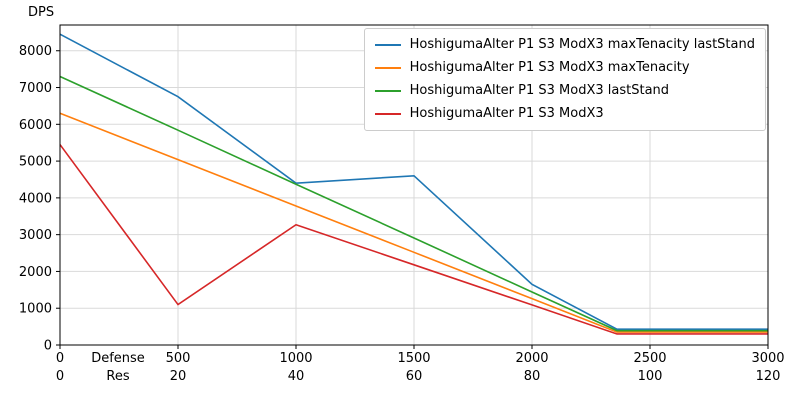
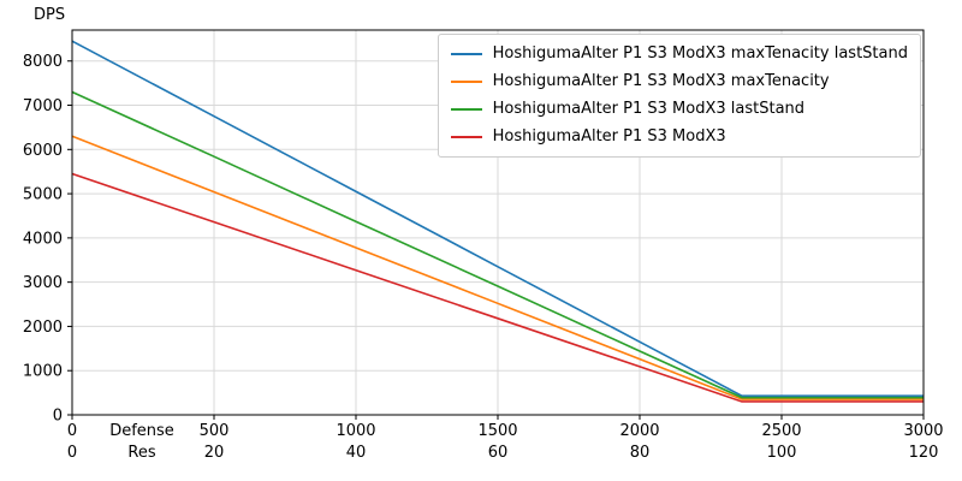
HoshigumaAlter P1 S3 ModX3/500: 1100 -> 4400
HoshigumaAlter P1 S3 ModX3 maxTenacity lastStand/1000: 4400 -> 5000
HoshigumaAlter P1 S3 ModX3 maxTenacity lastStand/1500: 4600 -> 3400
